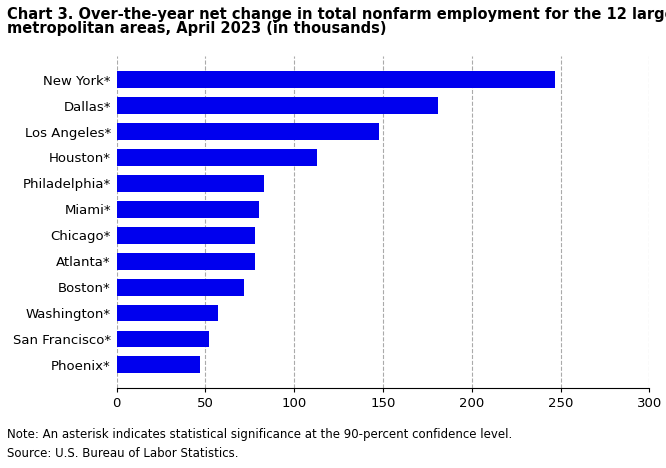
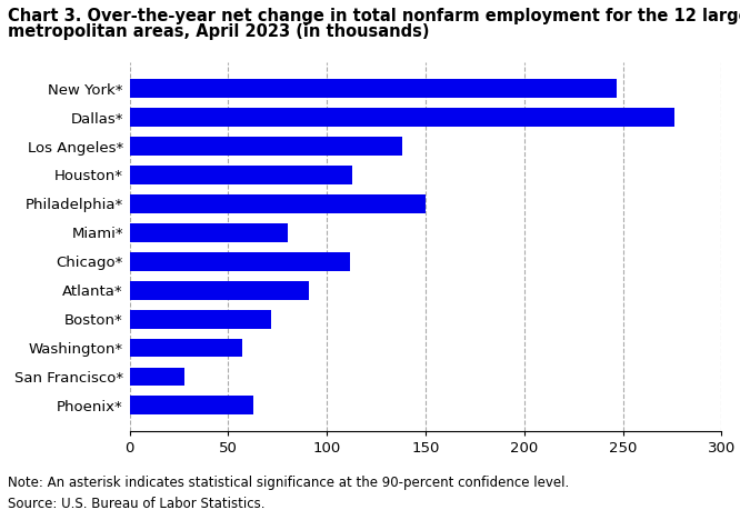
Dallas*: 181 -> 276
Los Angeles*: 148 -> 138
Philadelphia*: 83 -> 150
Chicago*: 78 -> 112
Atlanta*: 78 -> 91
San Francisco*: 52 -> 28
Phoenix*: 47 -> 63
